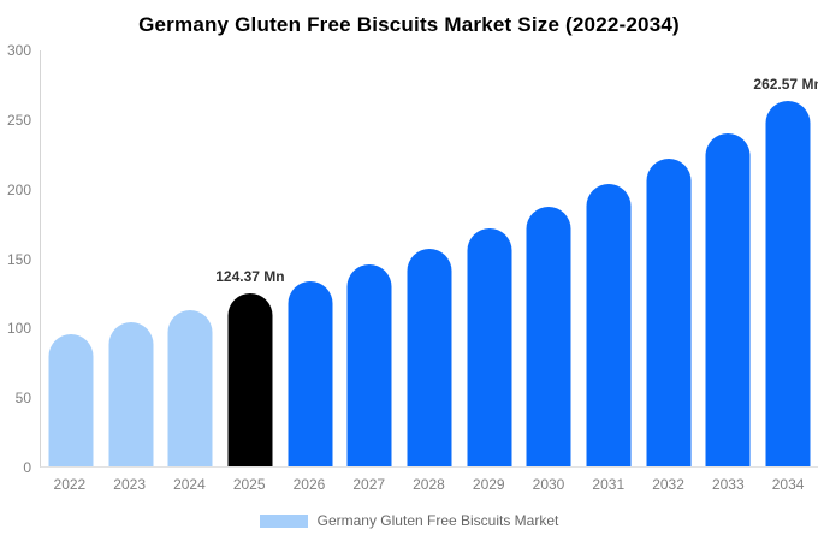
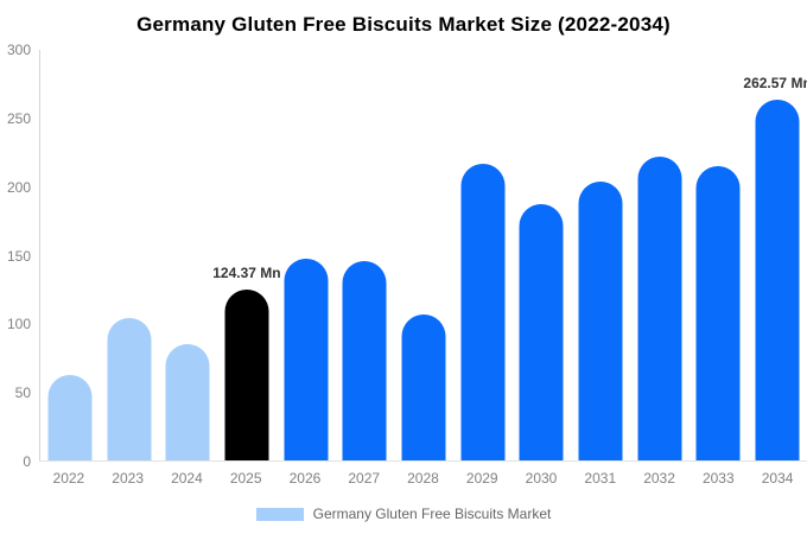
2022: 95 -> 62
2024: 112 -> 85
2026: 133 -> 147
2028: 156 -> 106
2029: 171 -> 216
2033: 240 -> 214
